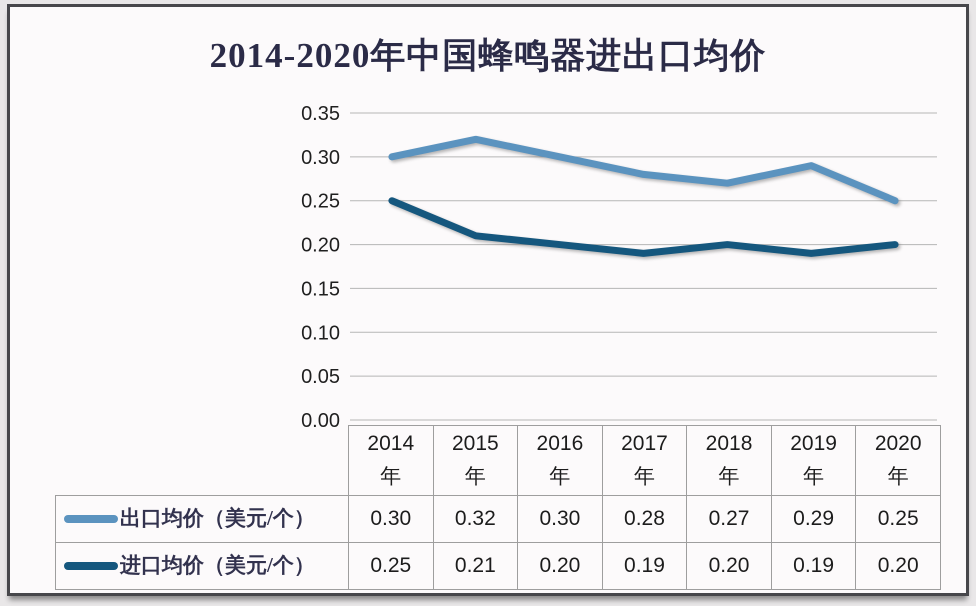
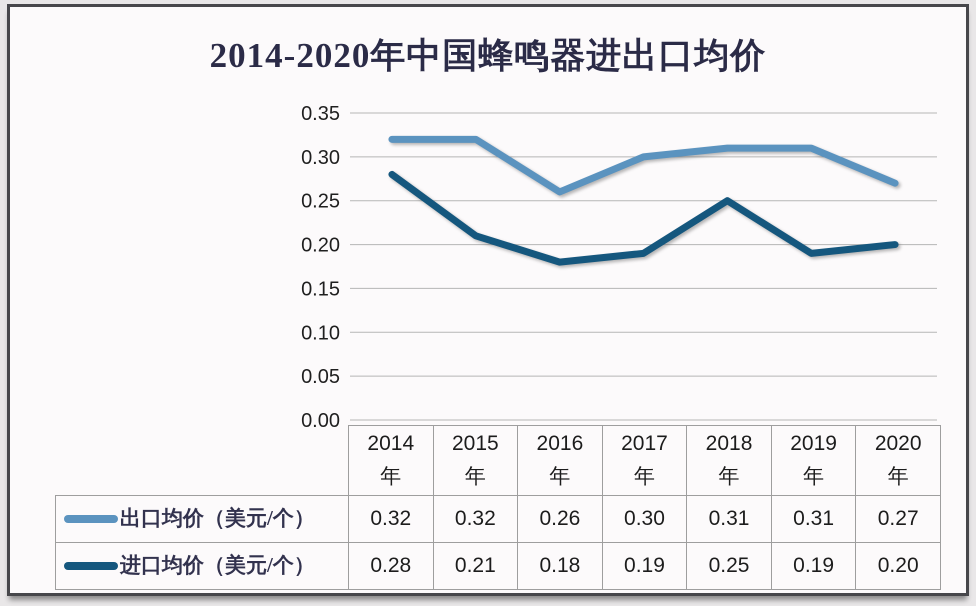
出口均价（美元/个）/2014: 0.30 -> 0.32
进口均价（美元/个）/2014: 0.25 -> 0.28
出口均价（美元/个）/2016: 0.30 -> 0.26
进口均价（美元/个）/2016: 0.20 -> 0.18
出口均价（美元/个）/2017: 0.28 -> 0.30
出口均价（美元/个）/2018: 0.27 -> 0.31
进口均价（美元/个）/2018: 0.20 -> 0.25
出口均价（美元/个）/2019: 0.29 -> 0.31
出口均价（美元/个）/2020: 0.25 -> 0.27
